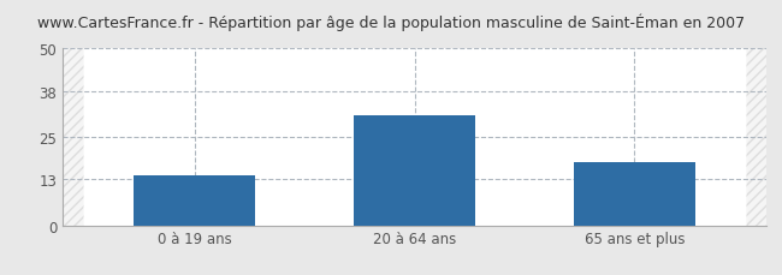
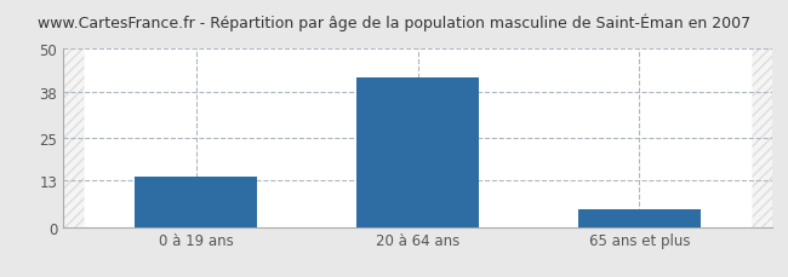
20 à 64 ans: 31 -> 42
65 ans et plus: 18 -> 5
